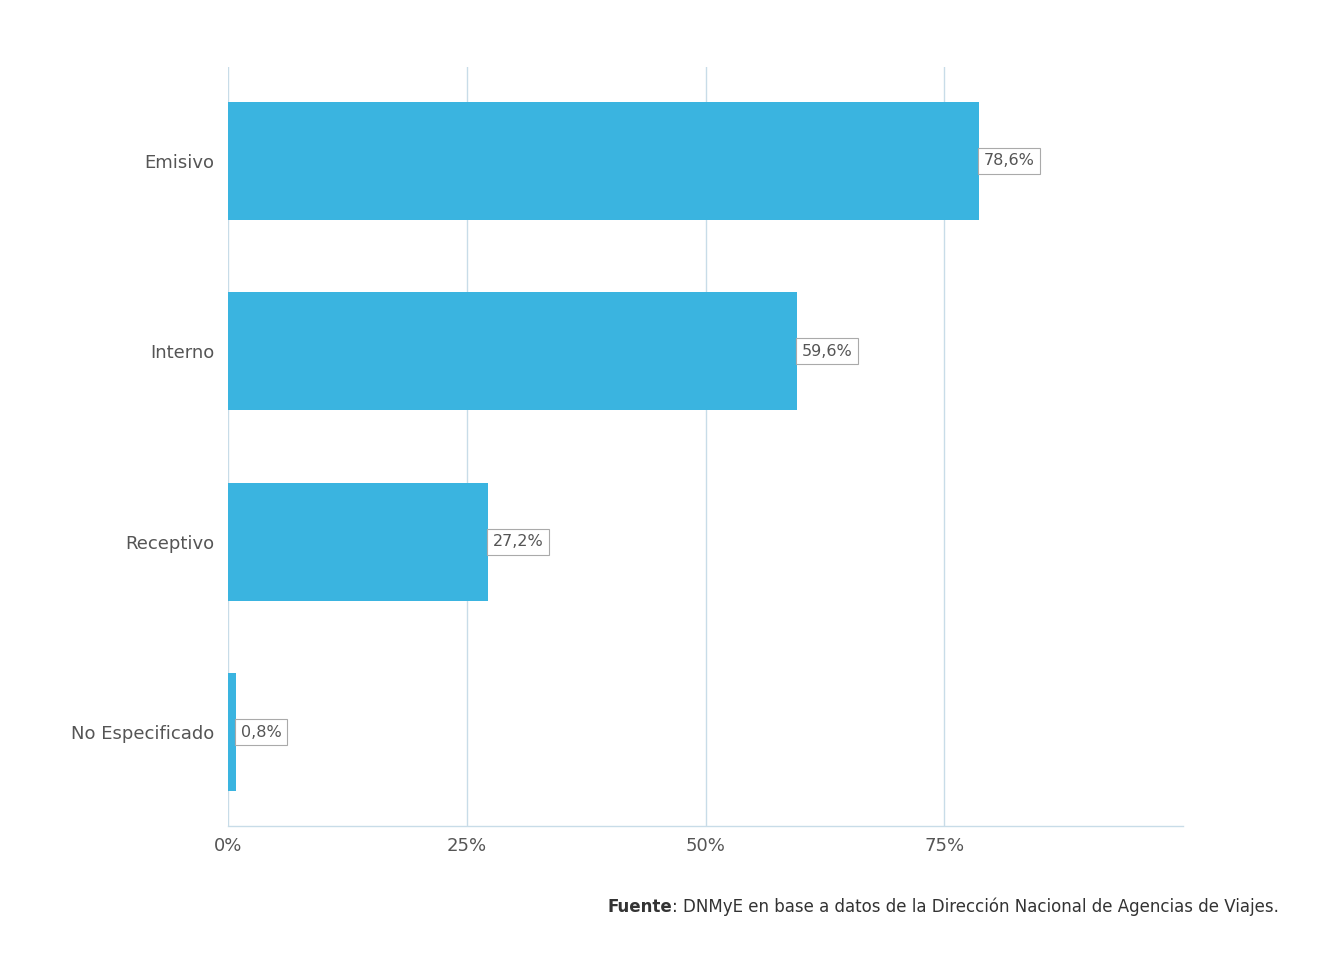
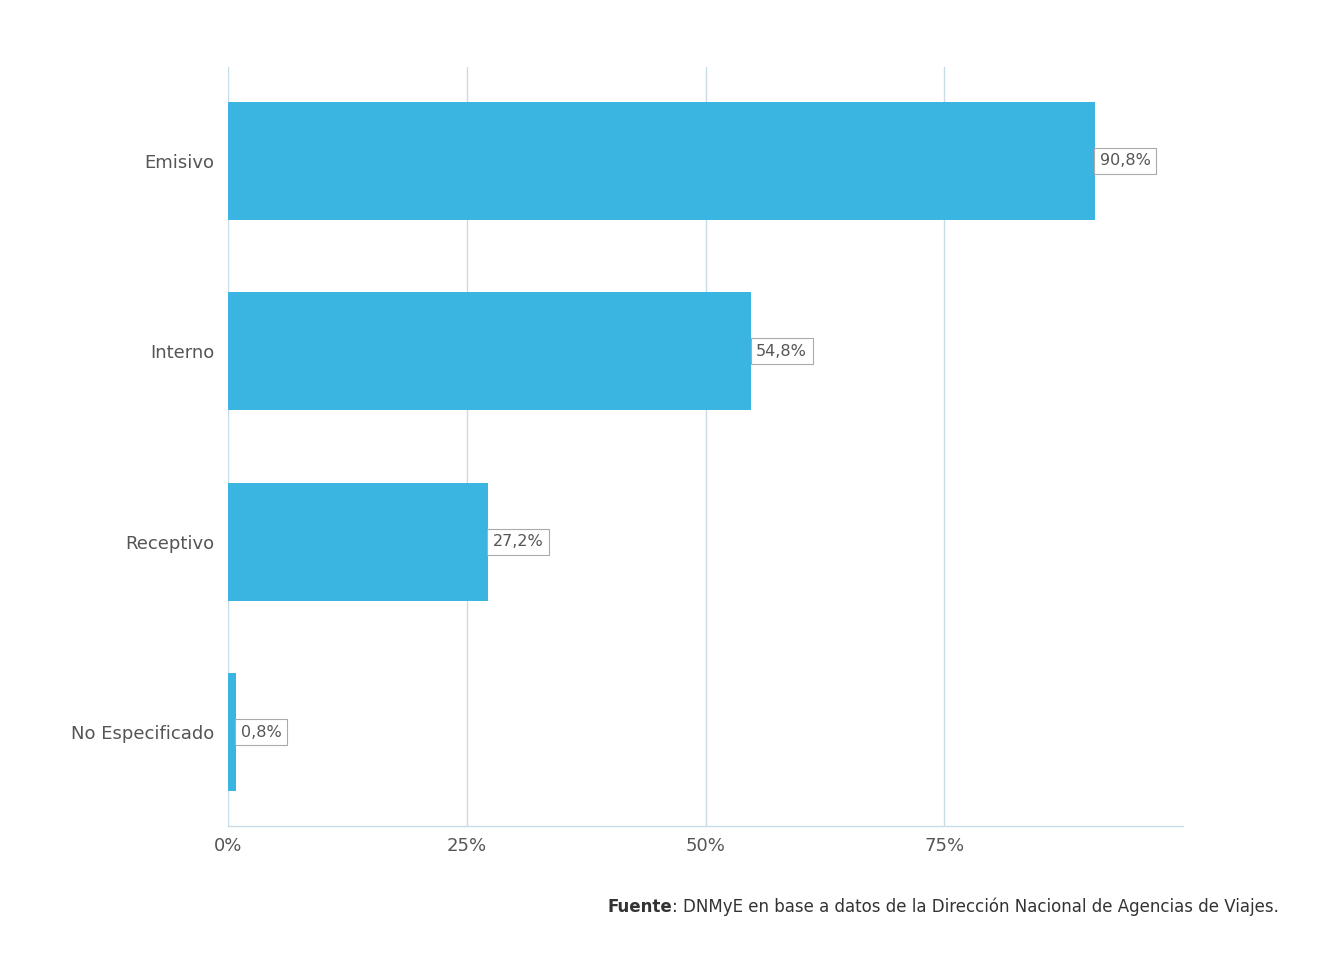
Emisivo: 78,6% -> 90,8%
Interno: 59,6% -> 54,8%
